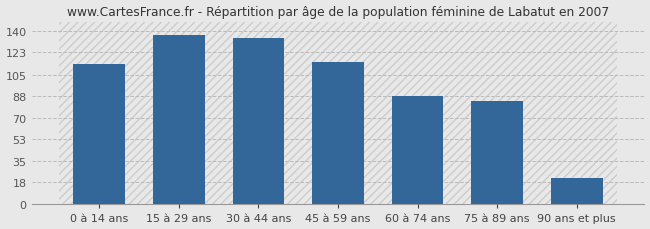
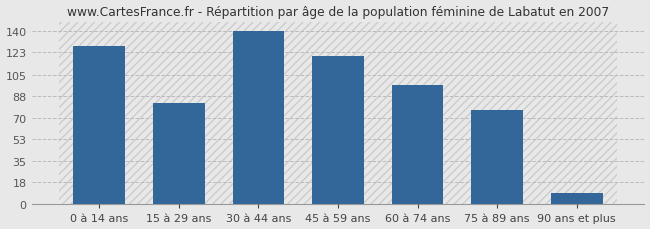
0 à 14 ans: 114 -> 128
15 à 29 ans: 137 -> 82
30 à 44 ans: 135 -> 140
45 à 59 ans: 115 -> 120
60 à 74 ans: 88 -> 97
75 à 89 ans: 84 -> 76
90 ans et plus: 21 -> 9
